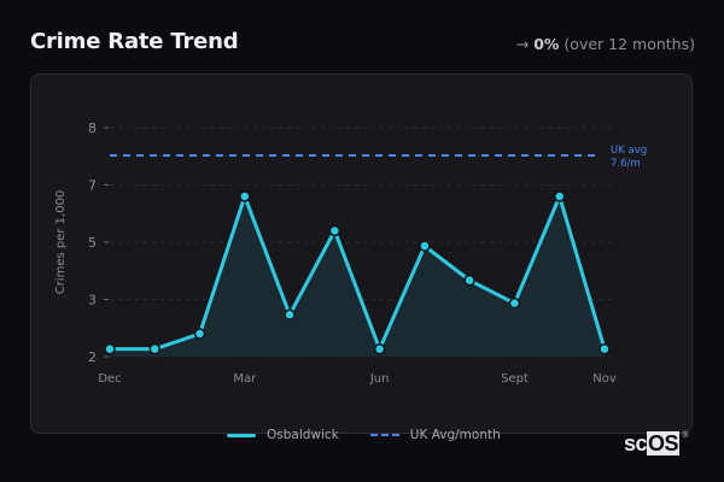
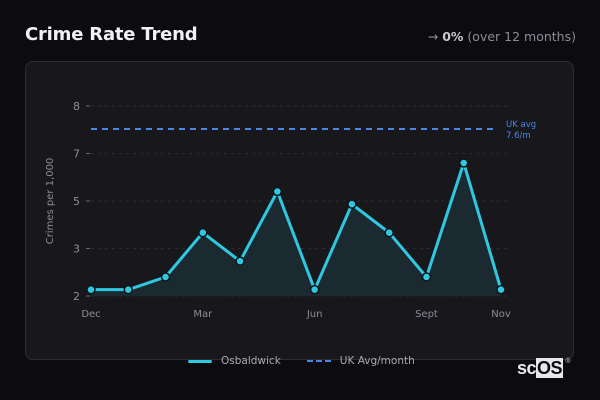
Osbaldwick/Mar: 6.2 -> 4.0
Osbaldwick/Sept: 3.4 -> 2.6
